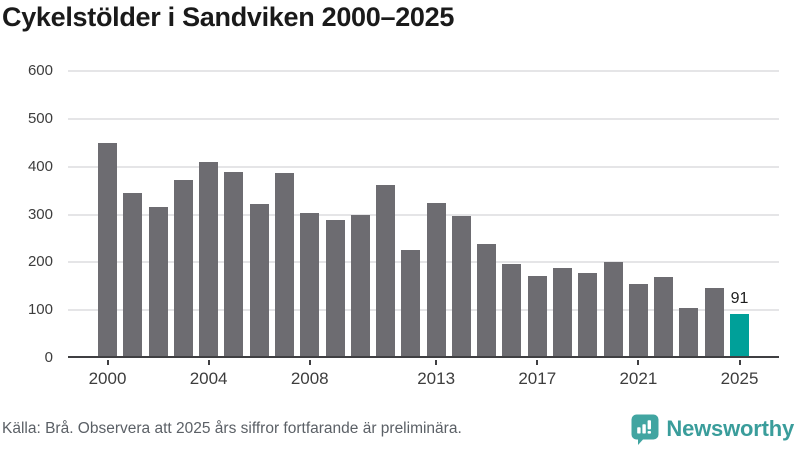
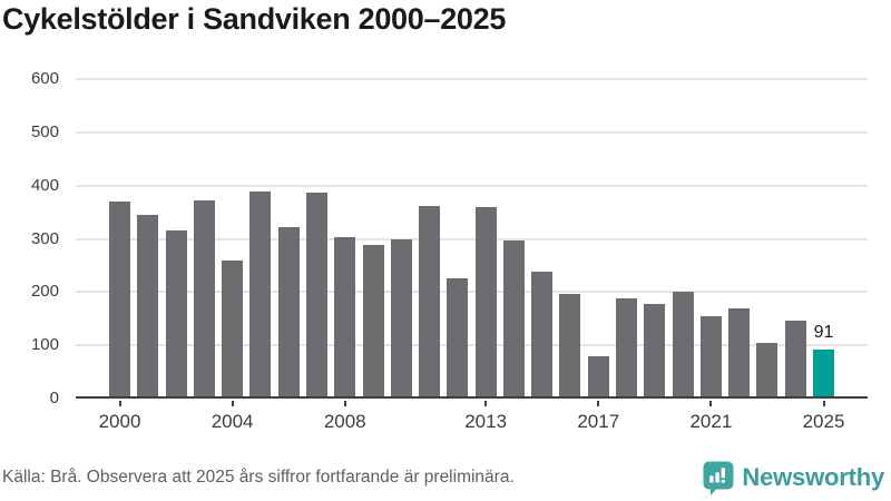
2000: 450 -> 370
2004: 410 -> 260
2013: 320 -> 360
2017: 170 -> 80
